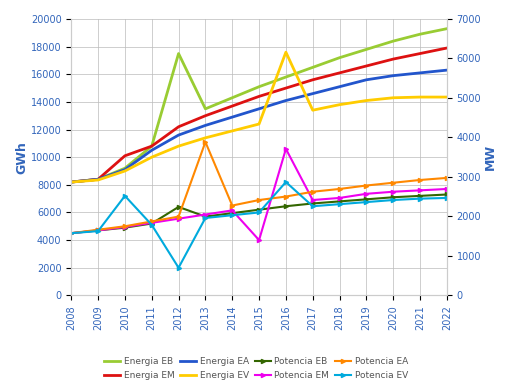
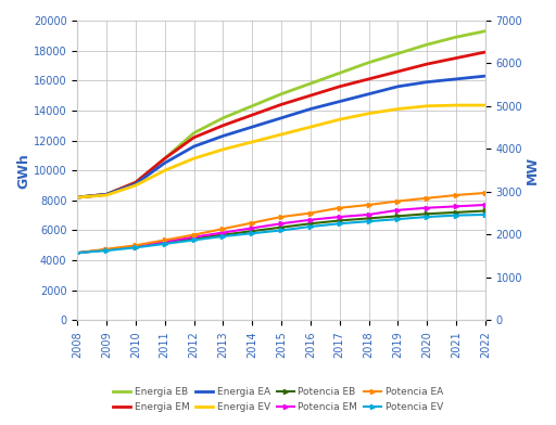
Energia EM/2010: 10100 -> 9200
Potencia EV/2010: 7200 -> 4800
Energia EB/2012: 17500 -> 12500
Potencia EB/2012: 6400 -> 5400
Potencia EV/2012: 2000 -> 5400
Potencia EA/2013: 11100 -> 6100
Potencia EM/2015: 4000 -> 6400
Energia EV/2016: 17600 -> 12900
Potencia EM/2016: 10600 -> 6700
Potencia EV/2016: 8200 -> 6200
